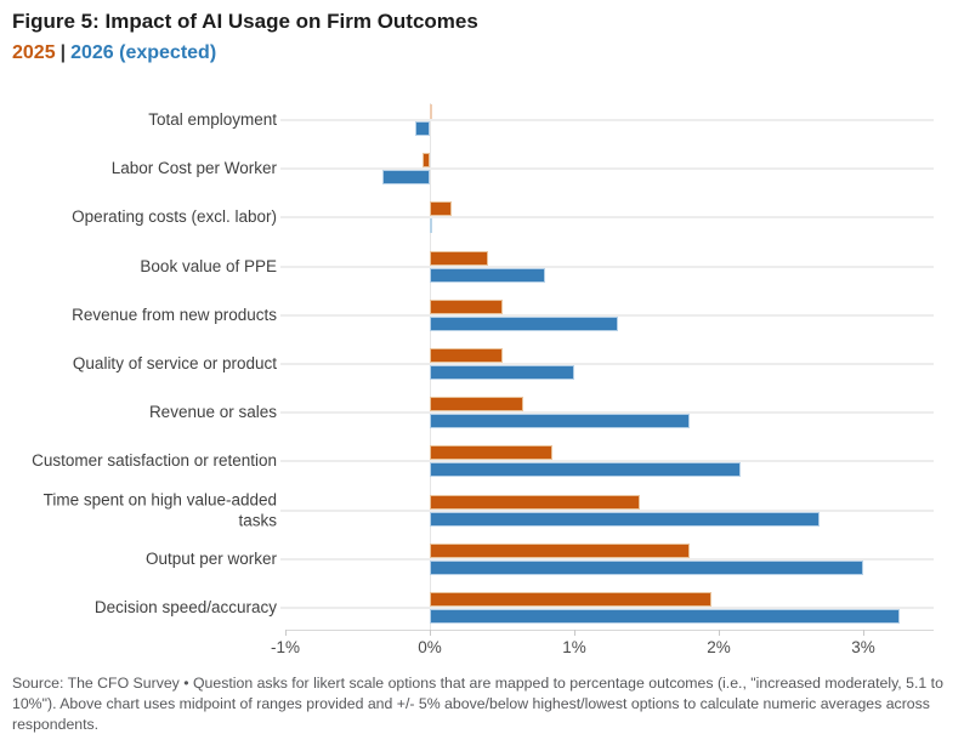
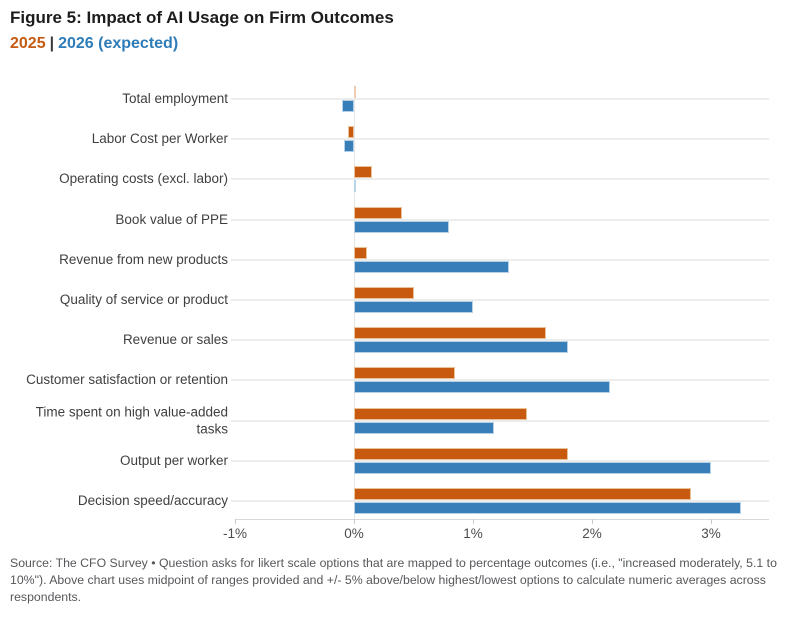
2026 (expected)/Labor Cost per Worker: -0.33% -> -0.08%
2025/Revenue from new products: 0.50% -> 0.11%
2025/Revenue or sales: 0.65% -> 1.61%
2026 (expected)/Time spent on high value-added tasks: 2.70% -> 1.18%
2025/Decision speed/accuracy: 1.95% -> 2.83%
